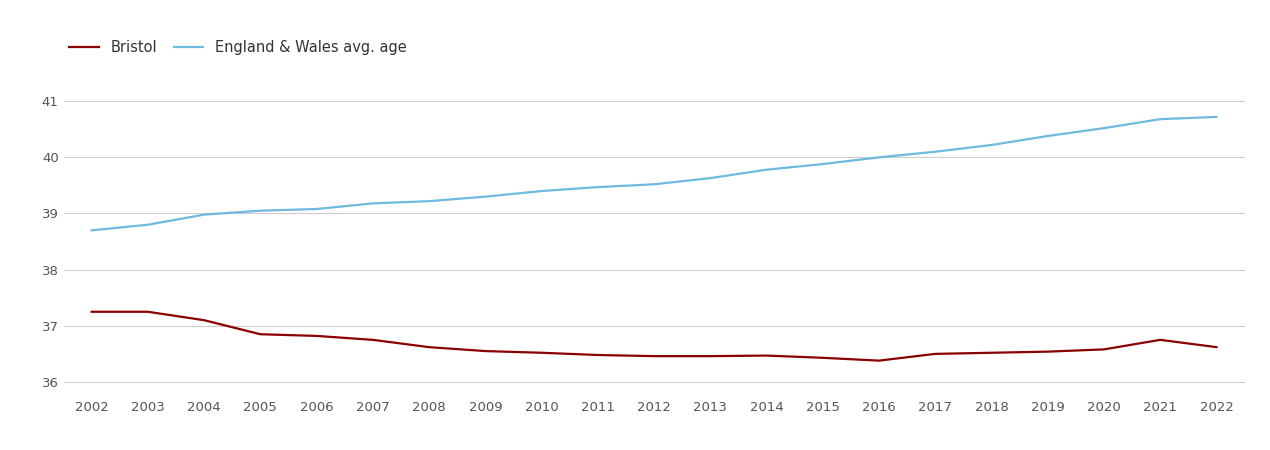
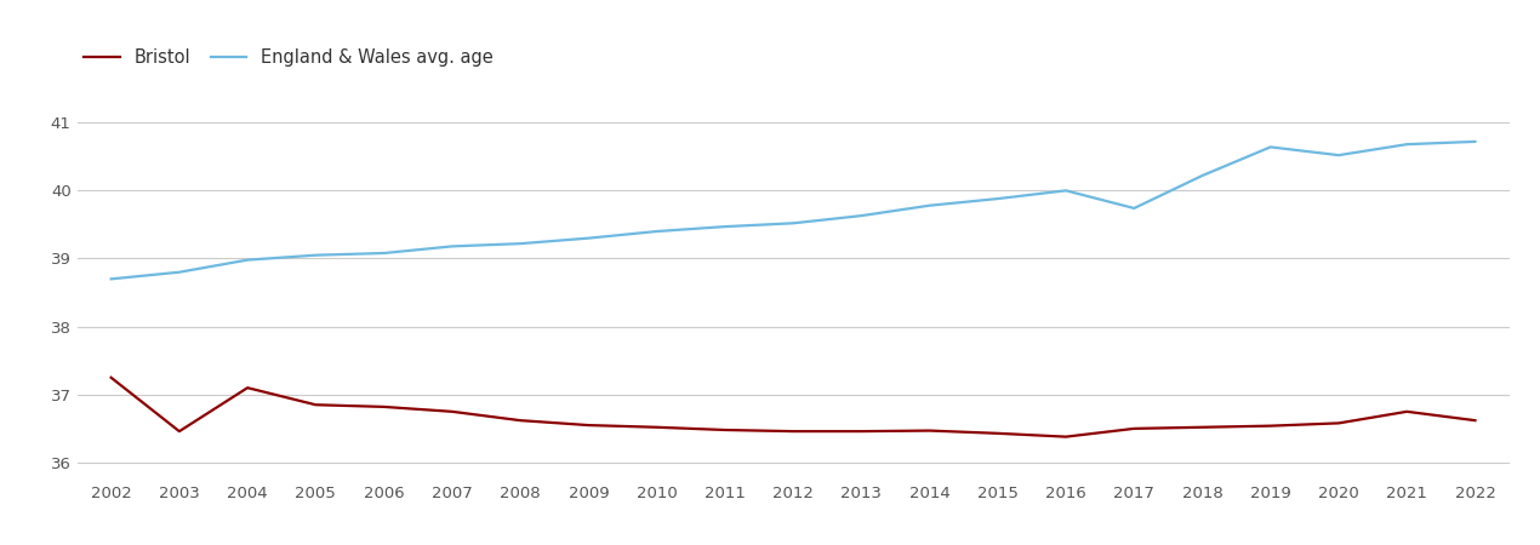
Bristol/2003: 37.25 -> 36.46
England & Wales avg. age/2017: 40.10 -> 39.74
England & Wales avg. age/2019: 40.38 -> 40.64
